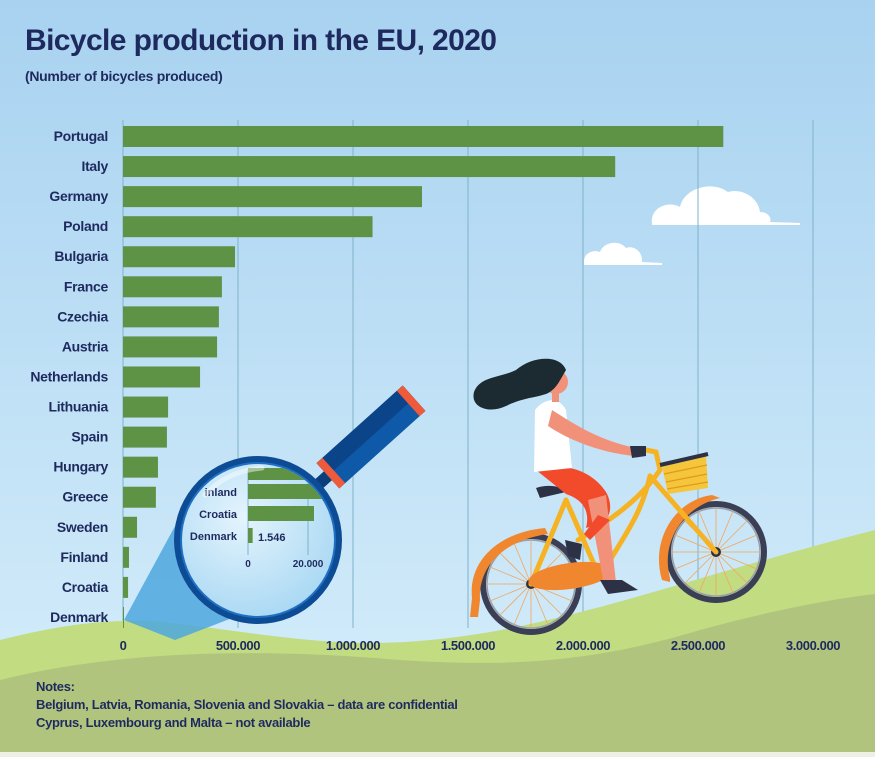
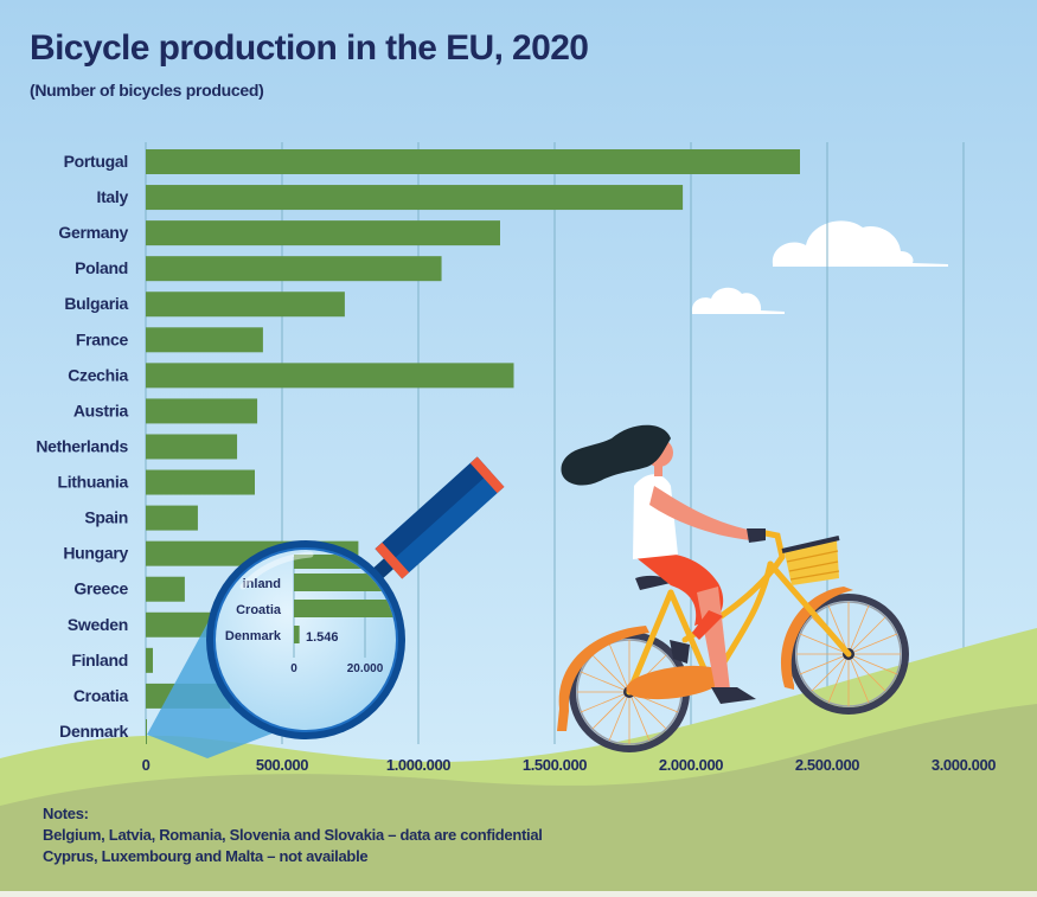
Portugal: 2610000 -> 2400000
Italy: 2140000 -> 1970000
Bulgaria: 490000 -> 730000
Czechia: 420000 -> 1350000
Lithuania: 200000 -> 400000
Hungary: 150000 -> 780000
Sweden: 60000 -> 440000
Croatia: 20000 -> 310000
